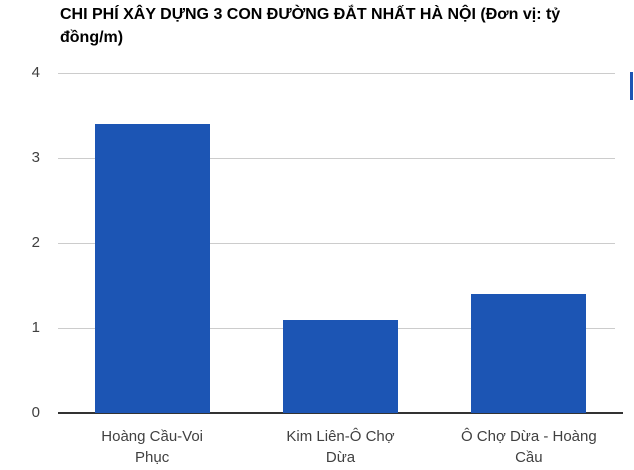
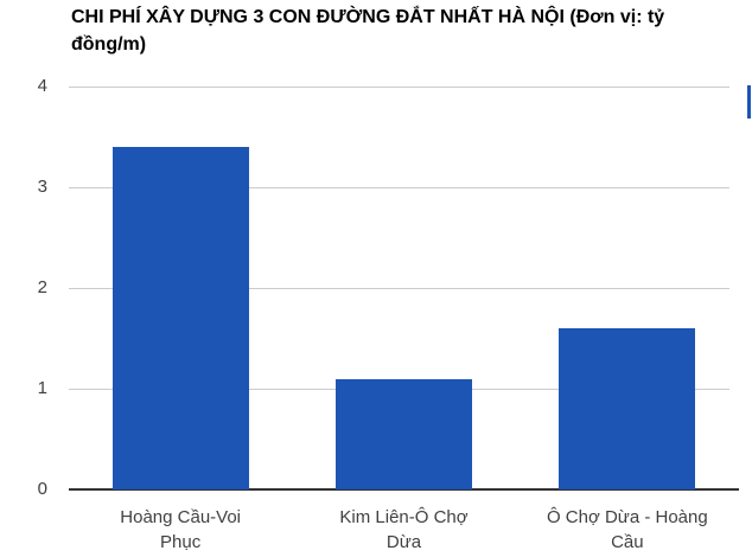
Ô Chợ Dừa - Hoàng Cầu: 1.4 -> 1.6
